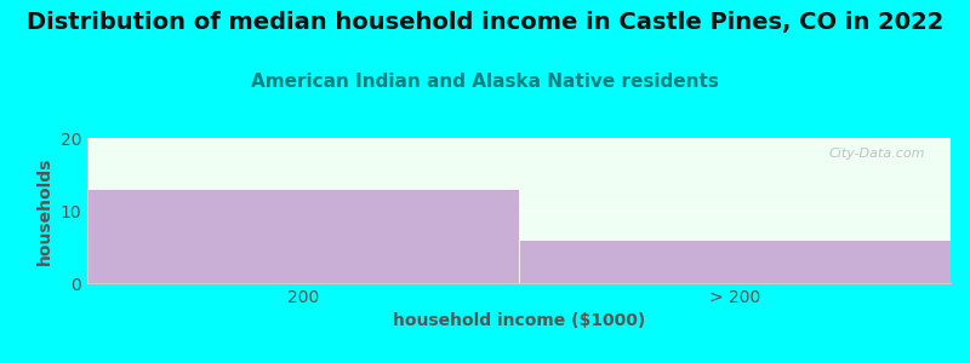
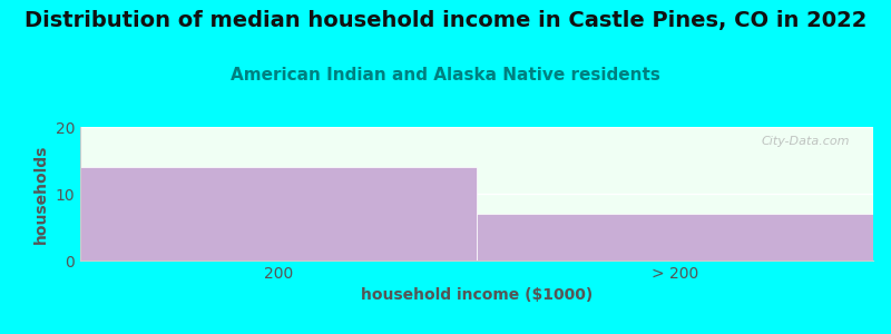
200: 13 -> 14
> 200: 6 -> 7
